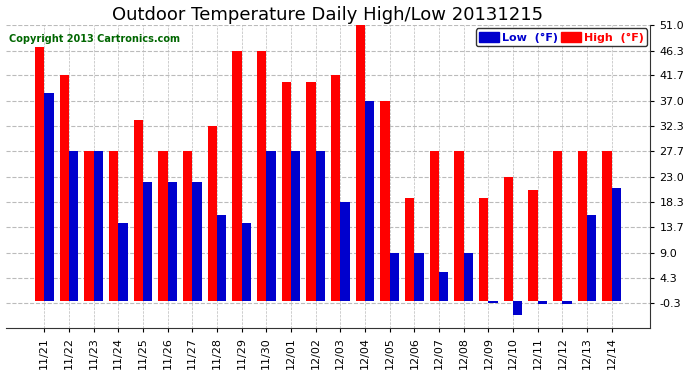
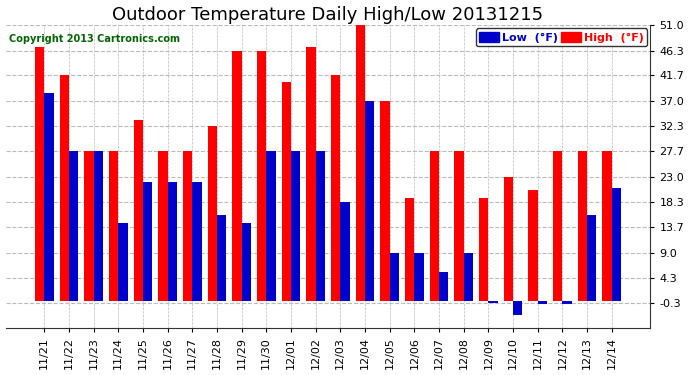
High (°F)/12/02: 40.5 -> 47.0
